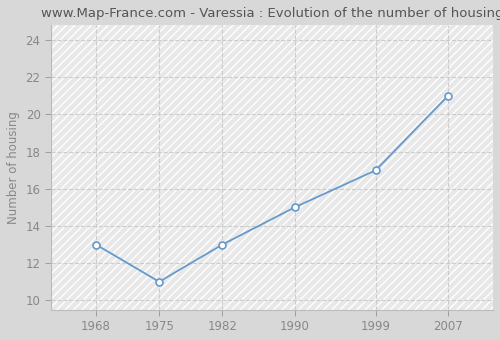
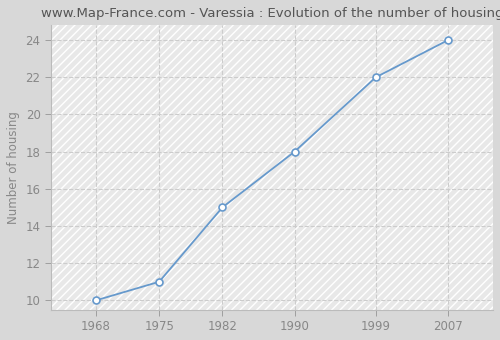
1968: 13 -> 10
1982: 13 -> 15
1990: 15 -> 18
1999: 17 -> 22
2007: 21 -> 24
